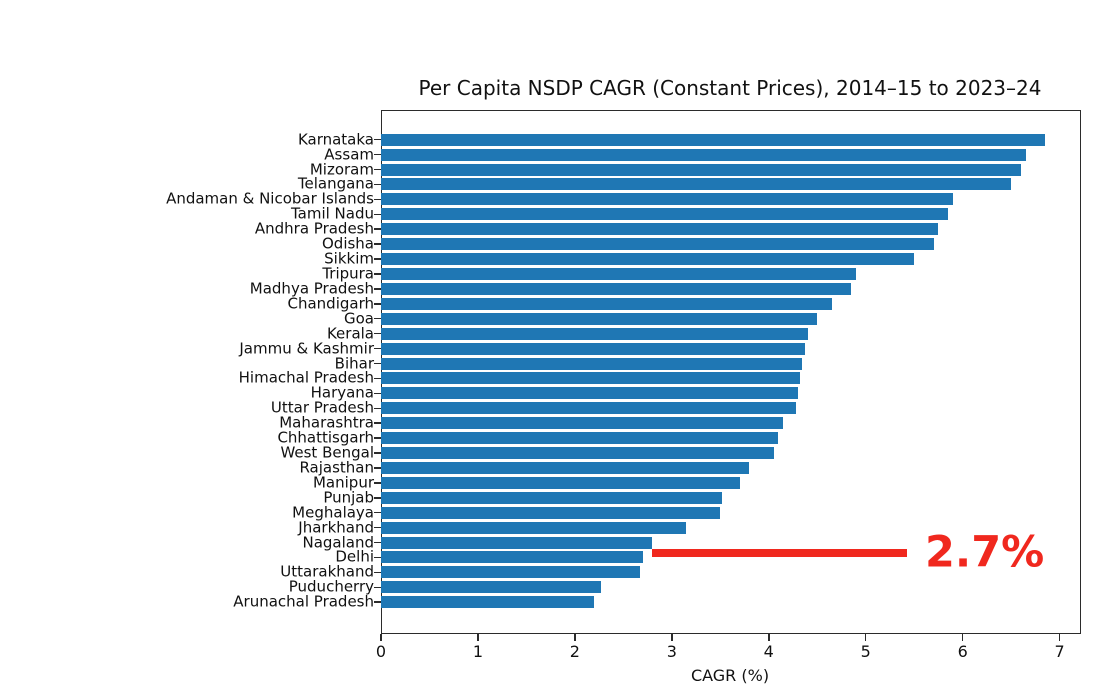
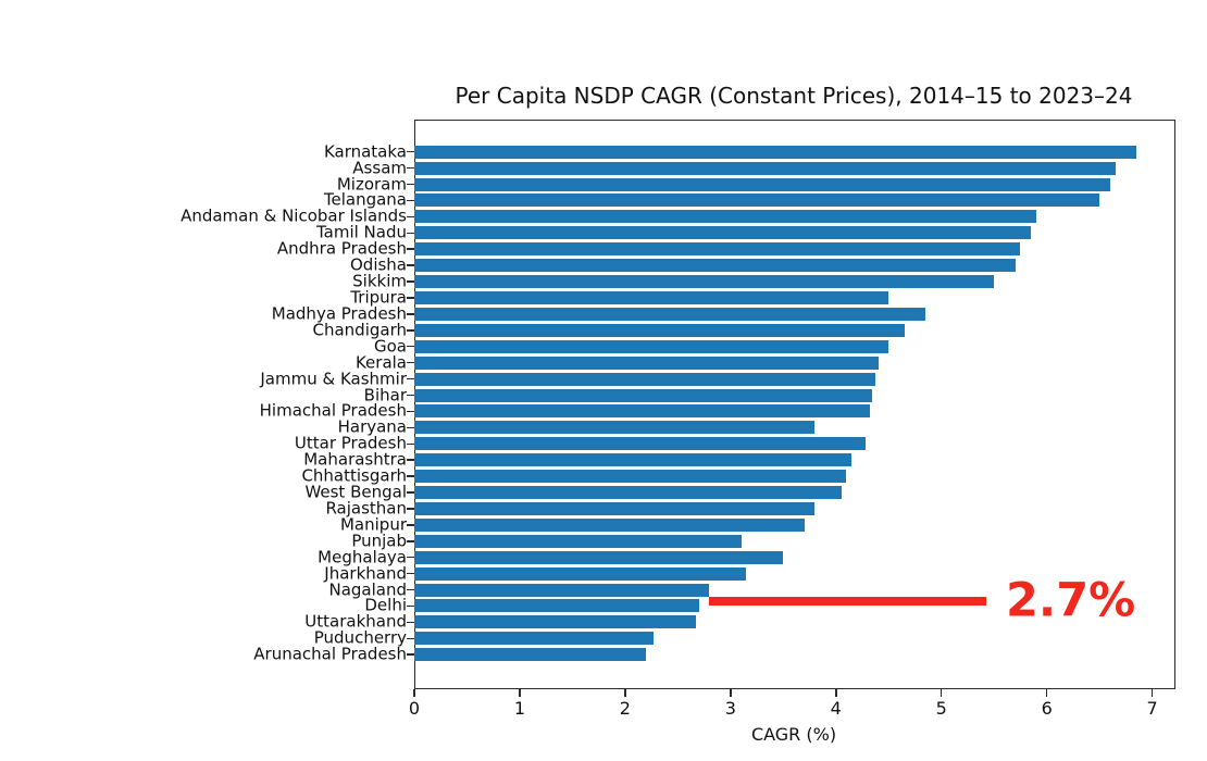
Tripura: 4.9 -> 4.5
Haryana: 4.3 -> 3.8
Punjab: 3.5 -> 3.1
